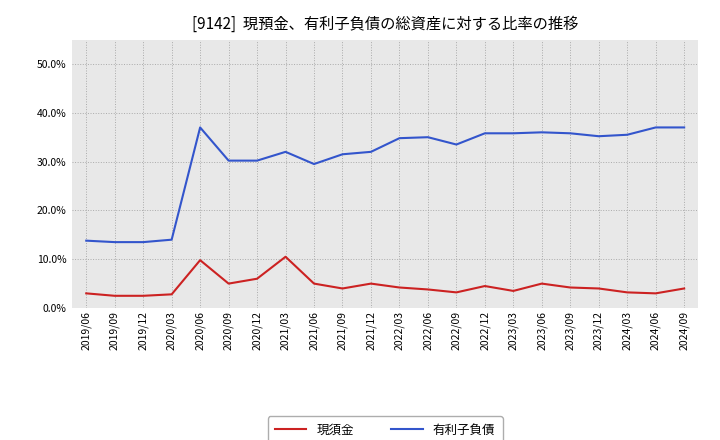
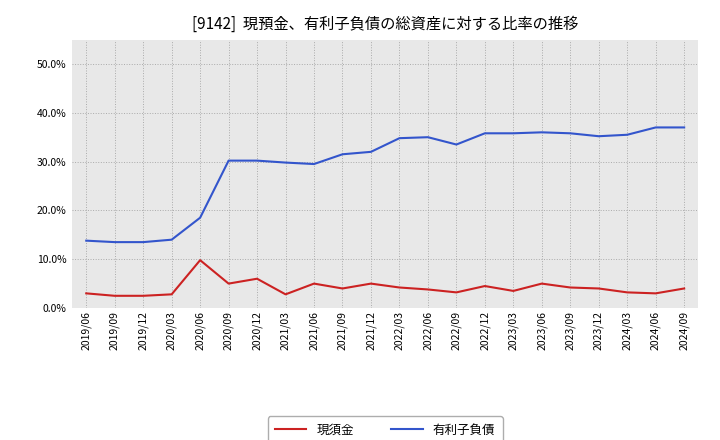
有利子負債/2020/06: 37.0% -> 18.5%
現須金/2021/03: 10.5% -> 2.8%
有利子負債/2021/03: 32.0% -> 29.8%
